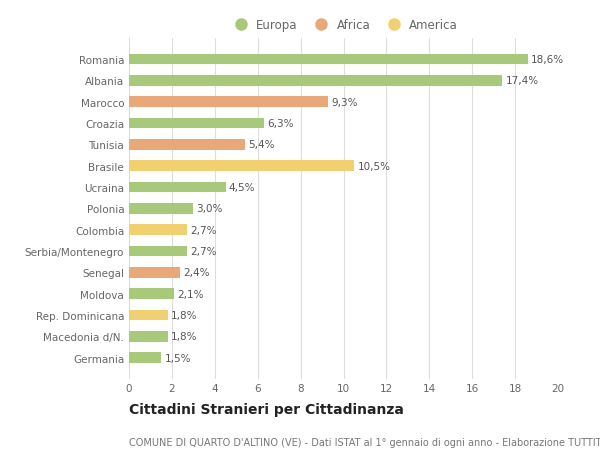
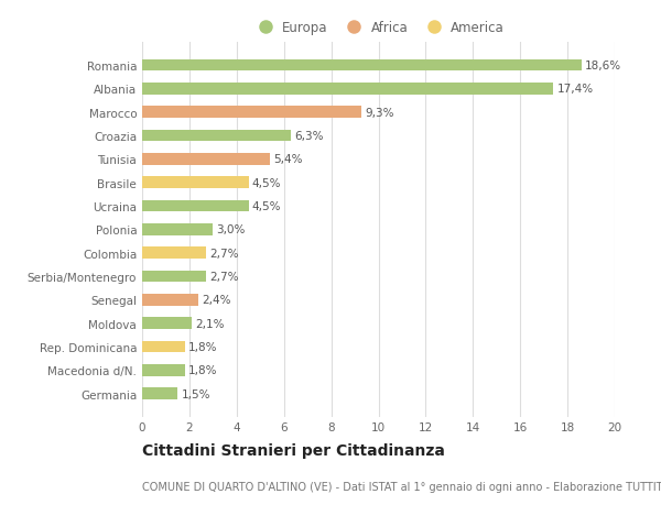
Brasile: 10,5% -> 4,5%
